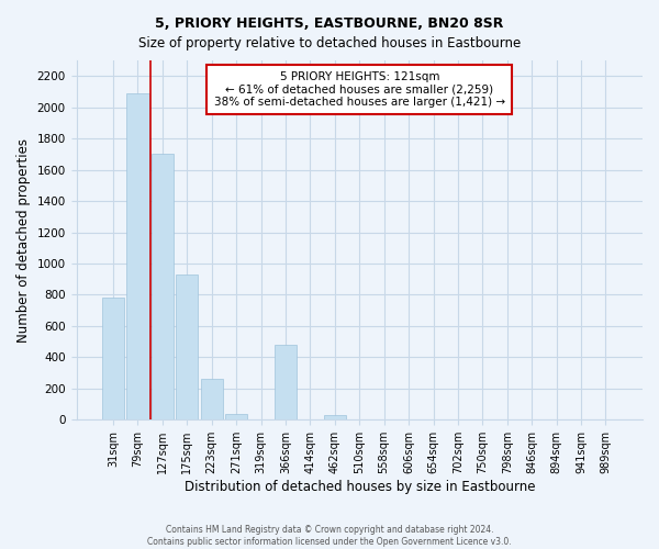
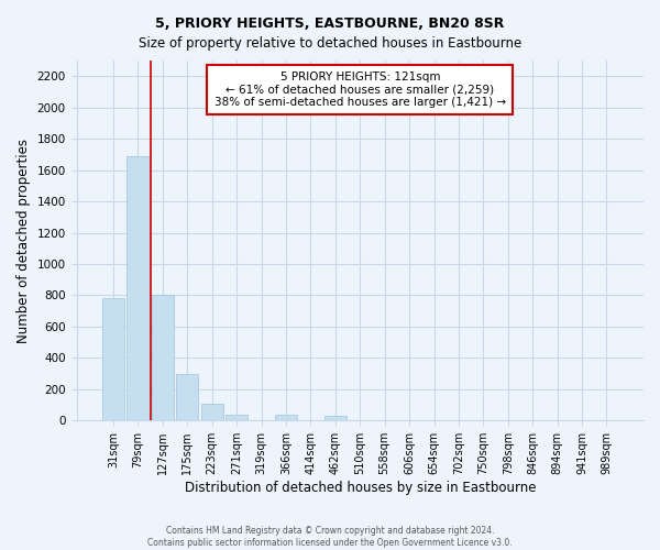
79sqm: 2090 -> 1690
127sqm: 1700 -> 800
175sqm: 930 -> 300
223sqm: 260 -> 110
366sqm: 480 -> 40
